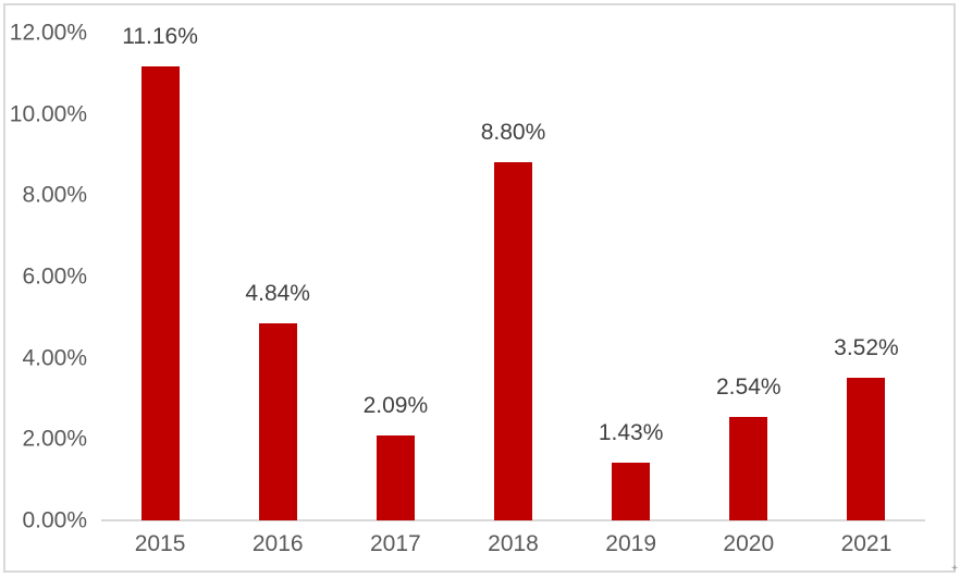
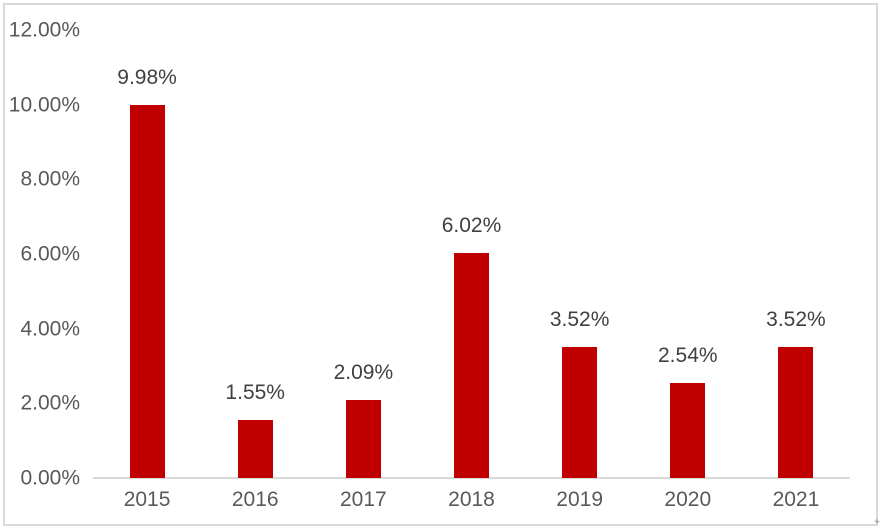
2015: 11.16% -> 9.98%
2016: 4.84% -> 1.55%
2018: 8.80% -> 6.02%
2019: 1.43% -> 3.52%
